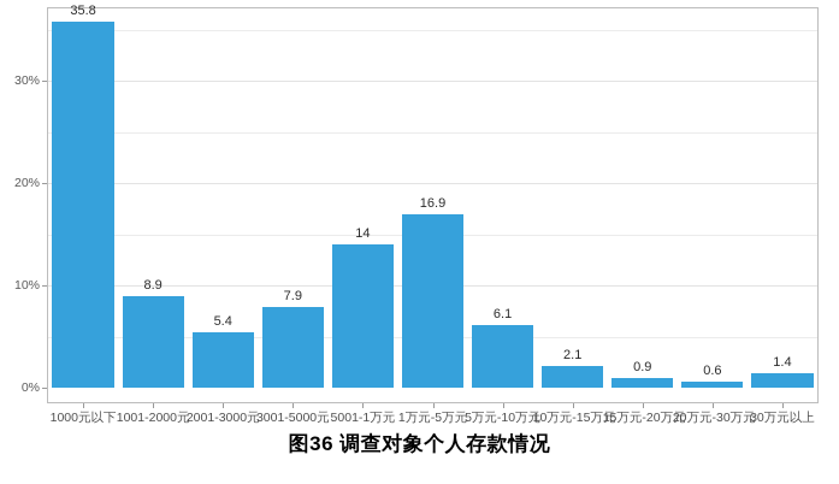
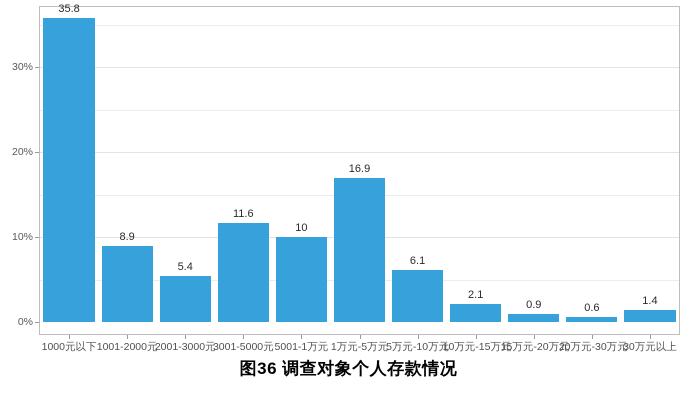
3001-5000元: 7.9 -> 11.6
5001-1万元: 14 -> 10
